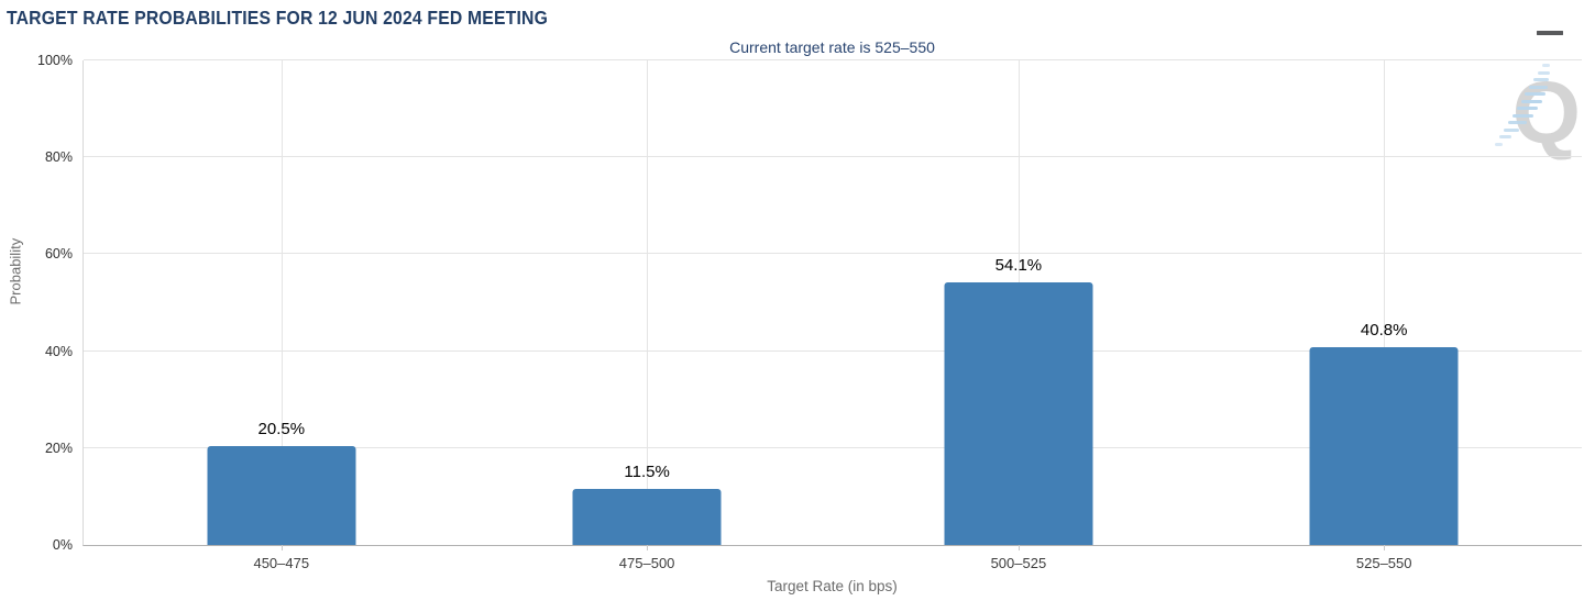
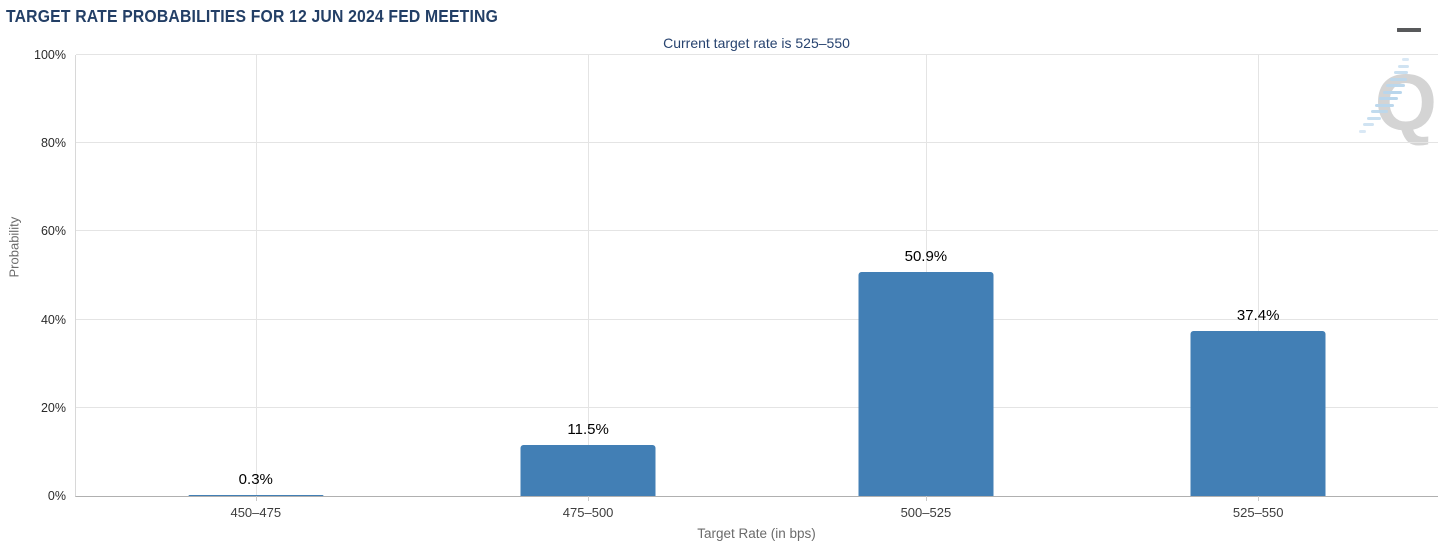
450–475: 20.5% -> 0.3%
500–525: 54.1% -> 50.9%
525–550: 40.8% -> 37.4%
